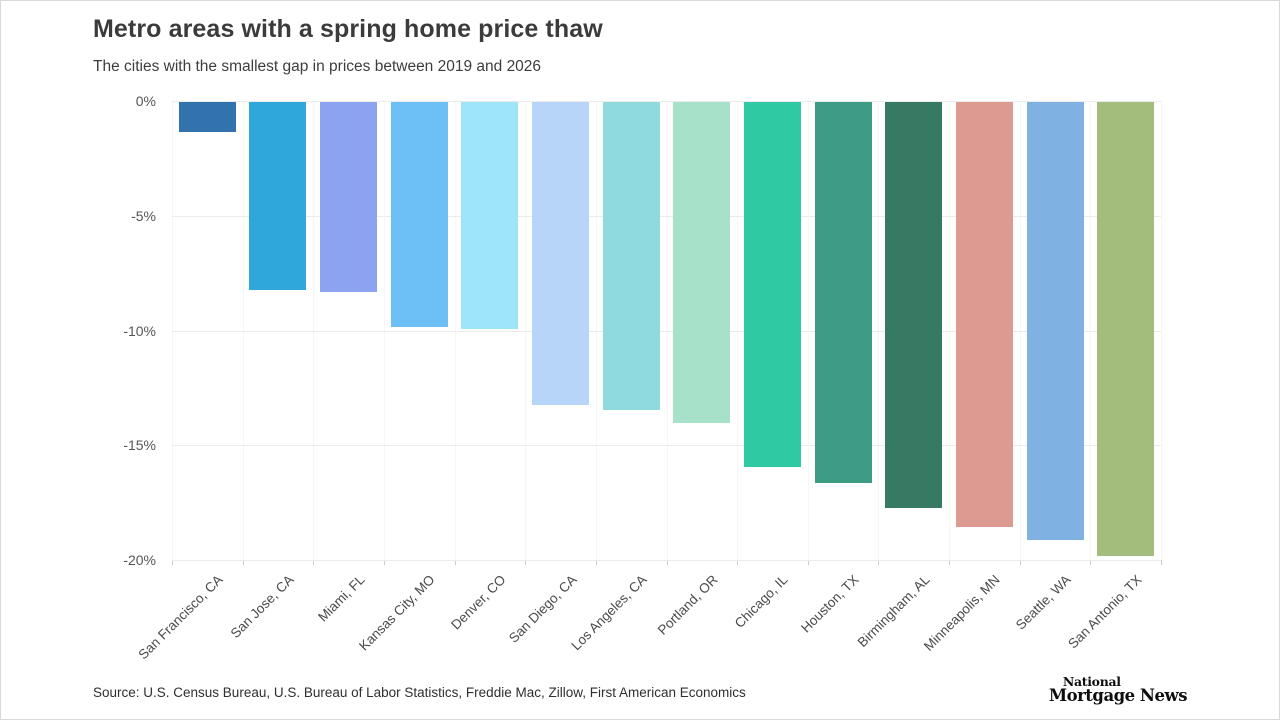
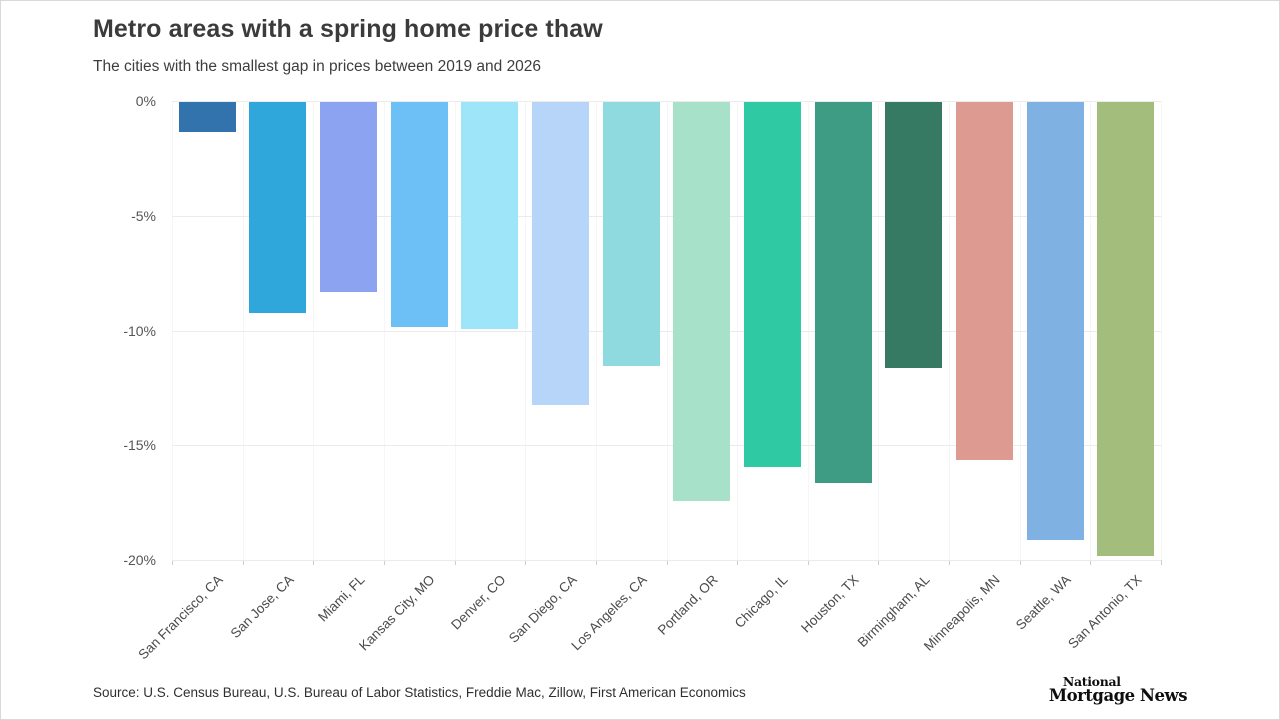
San Jose, CA: -8.2% -> -9.2%
Los Angeles, CA: -13.4% -> -11.5%
Portland, OR: -14.0% -> -17.4%
Birmingham, AL: -17.7% -> -11.6%
Minneapolis, MN: -18.5% -> -15.6%
